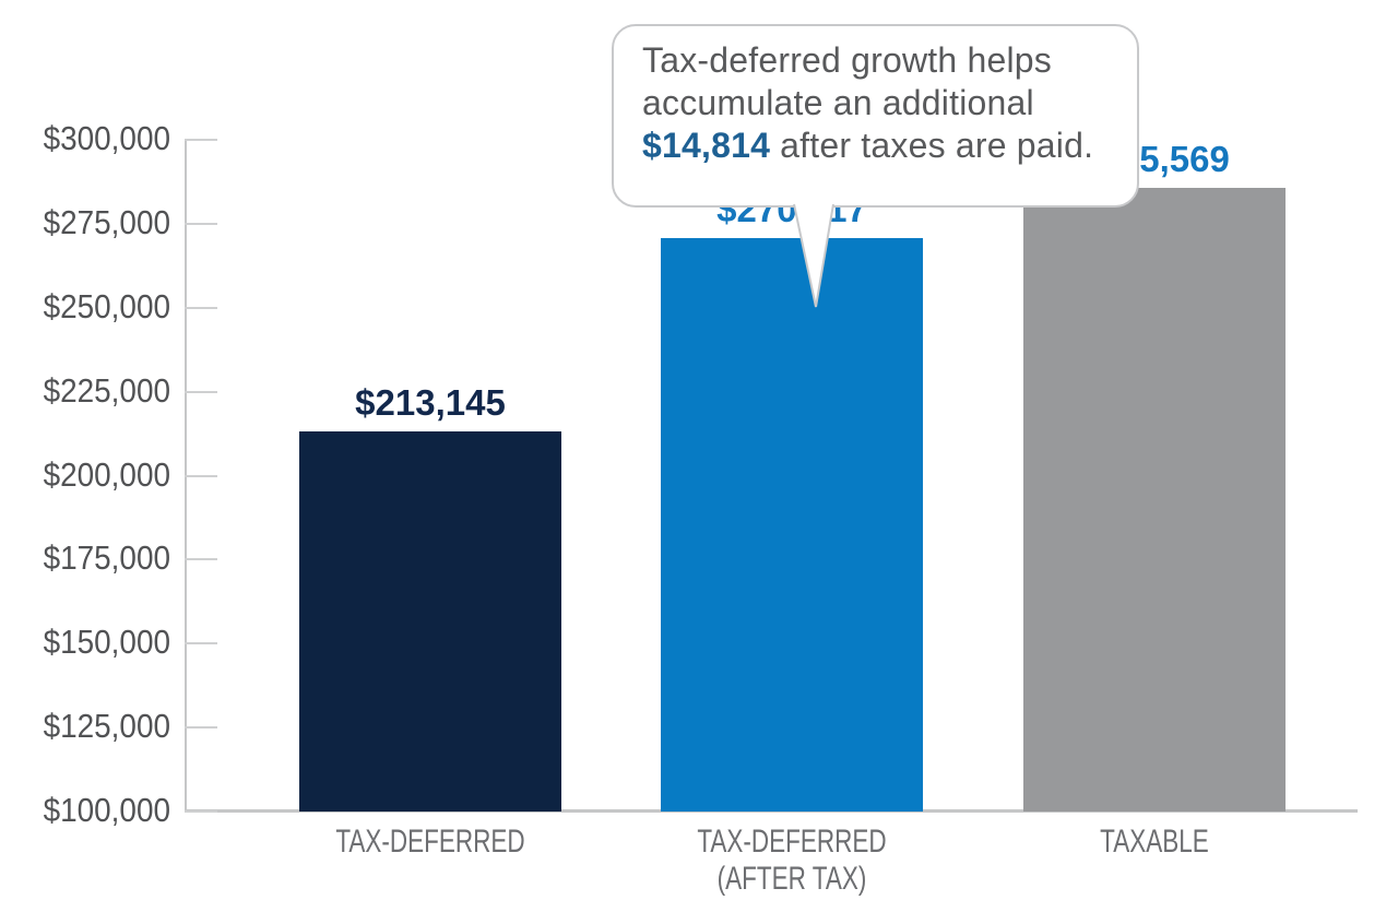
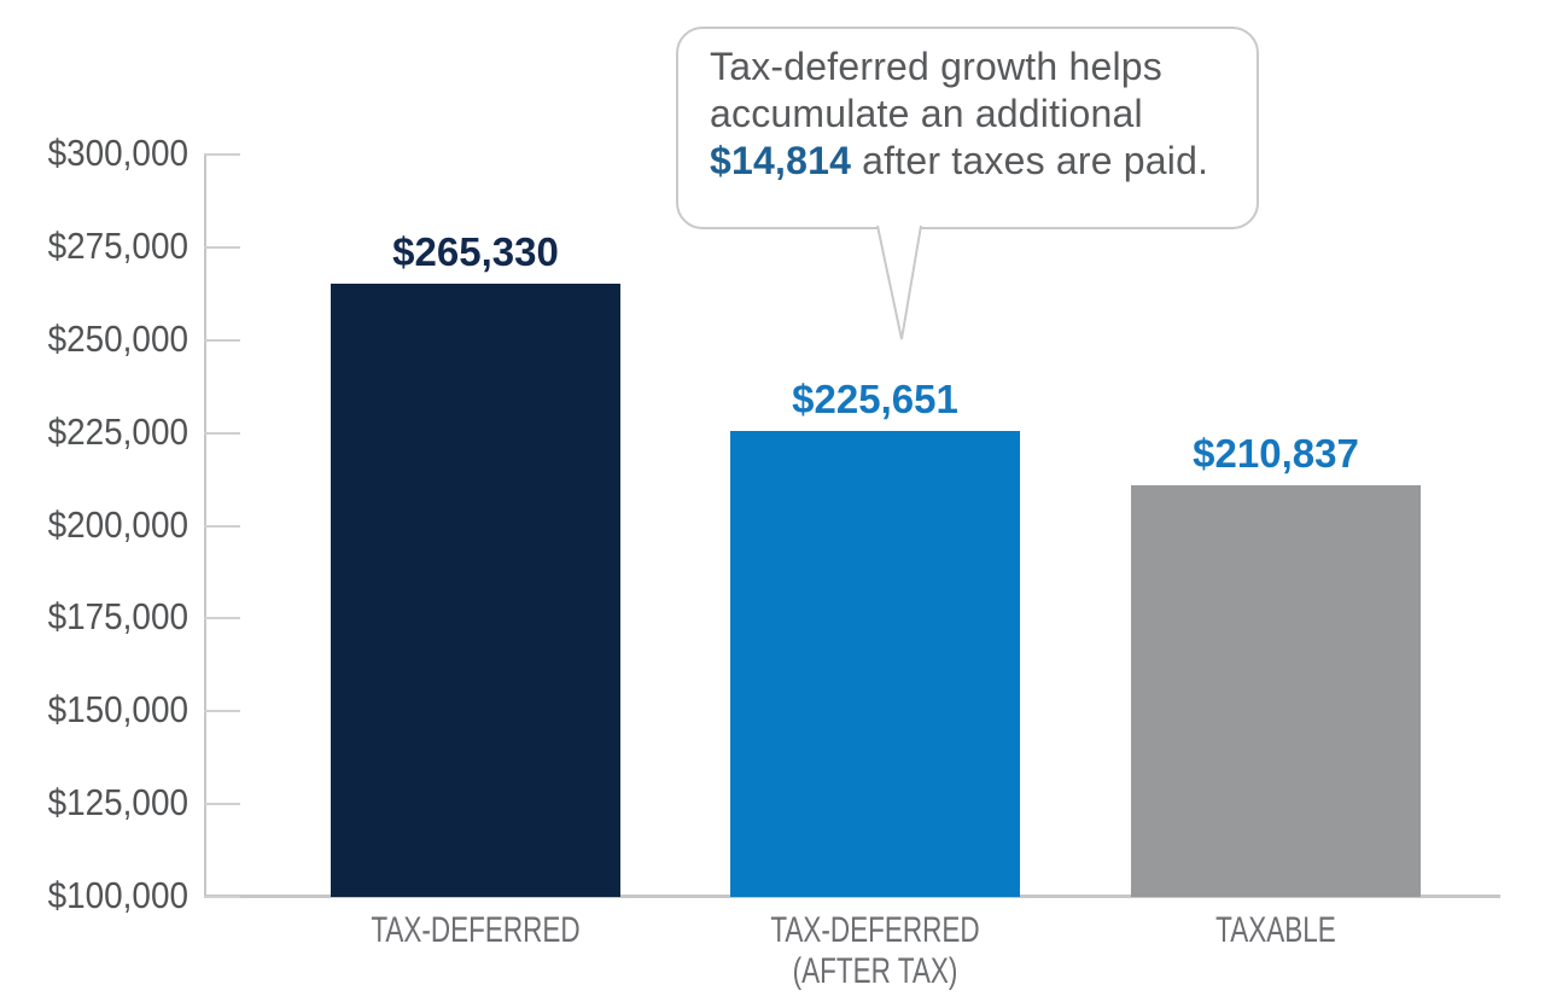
TAX-DEFERRED: $213,145 -> $265,330
TAX-DEFERRED (AFTER TAX): $270,817 -> $225,651
TAXABLE: $285,569 -> $210,837
